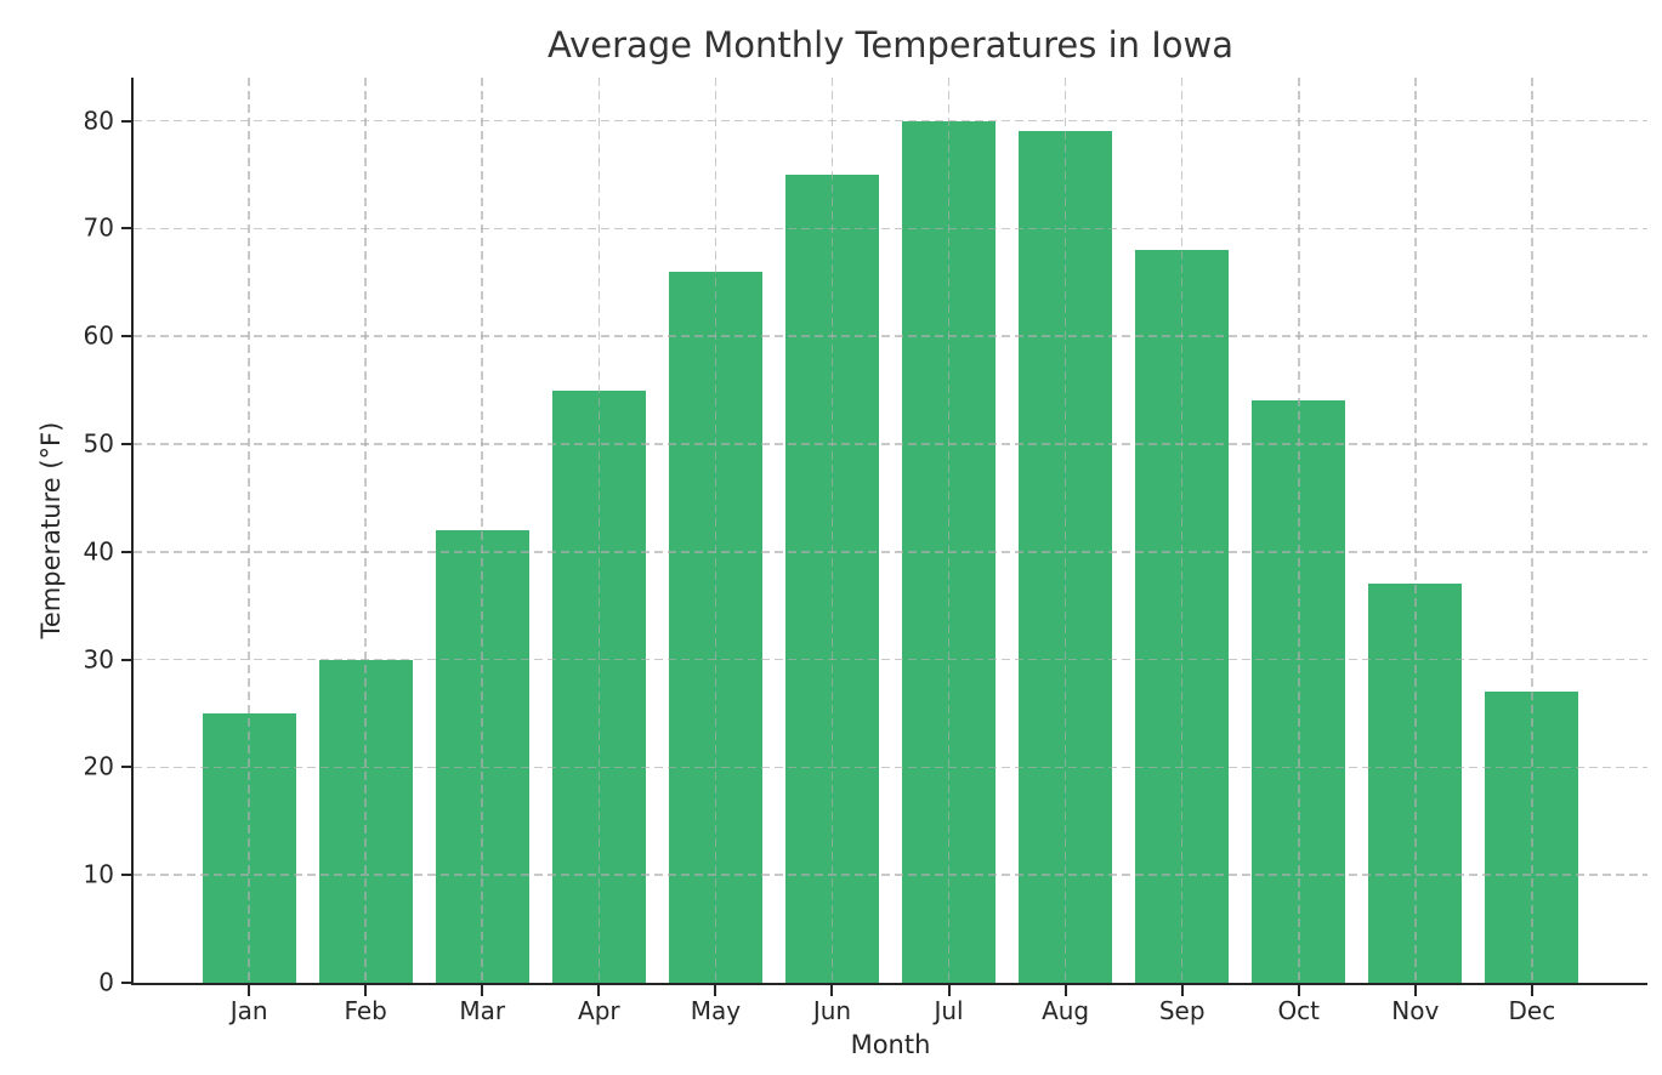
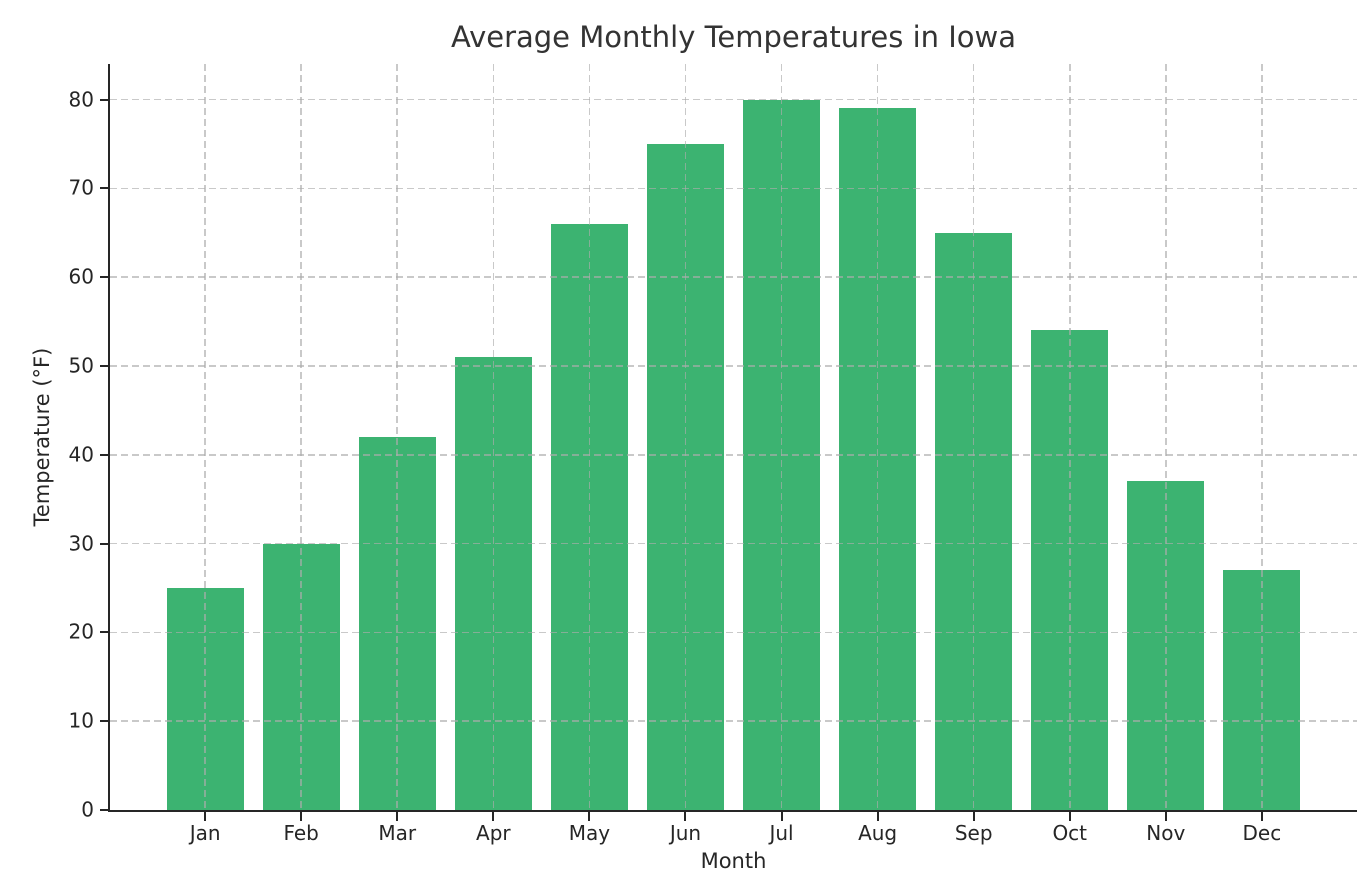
Apr: 55 -> 51
Sep: 68 -> 65
